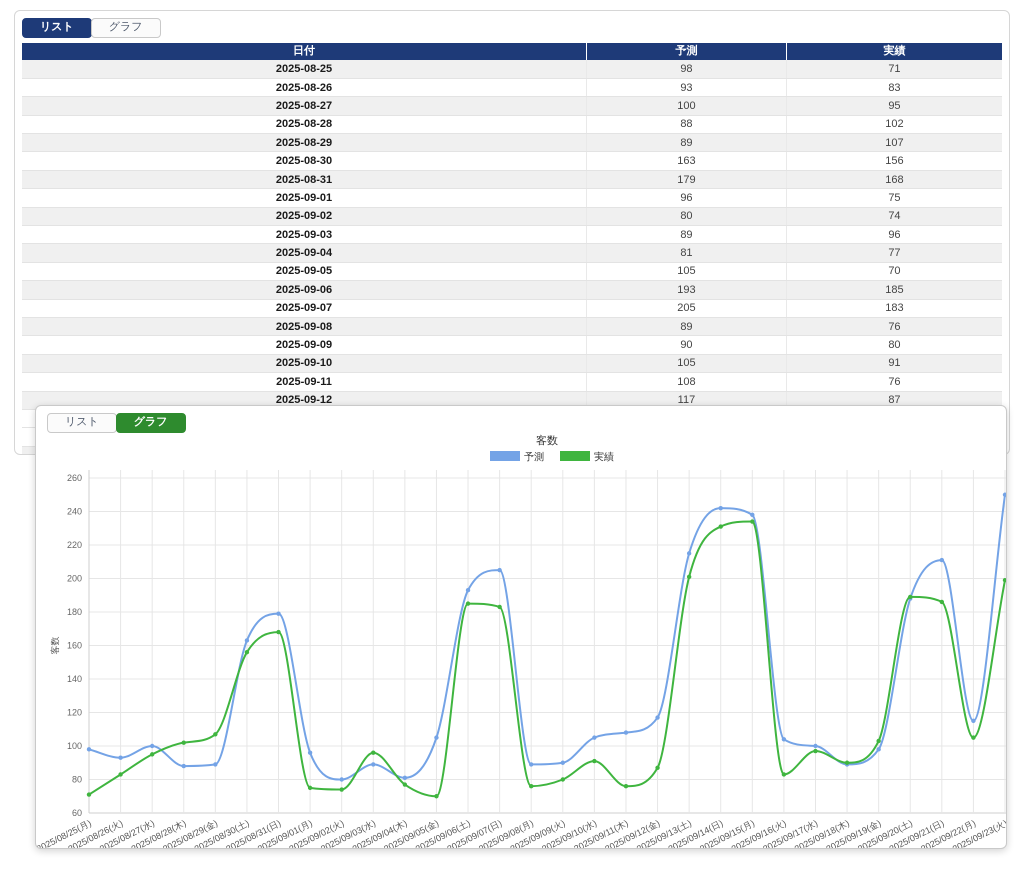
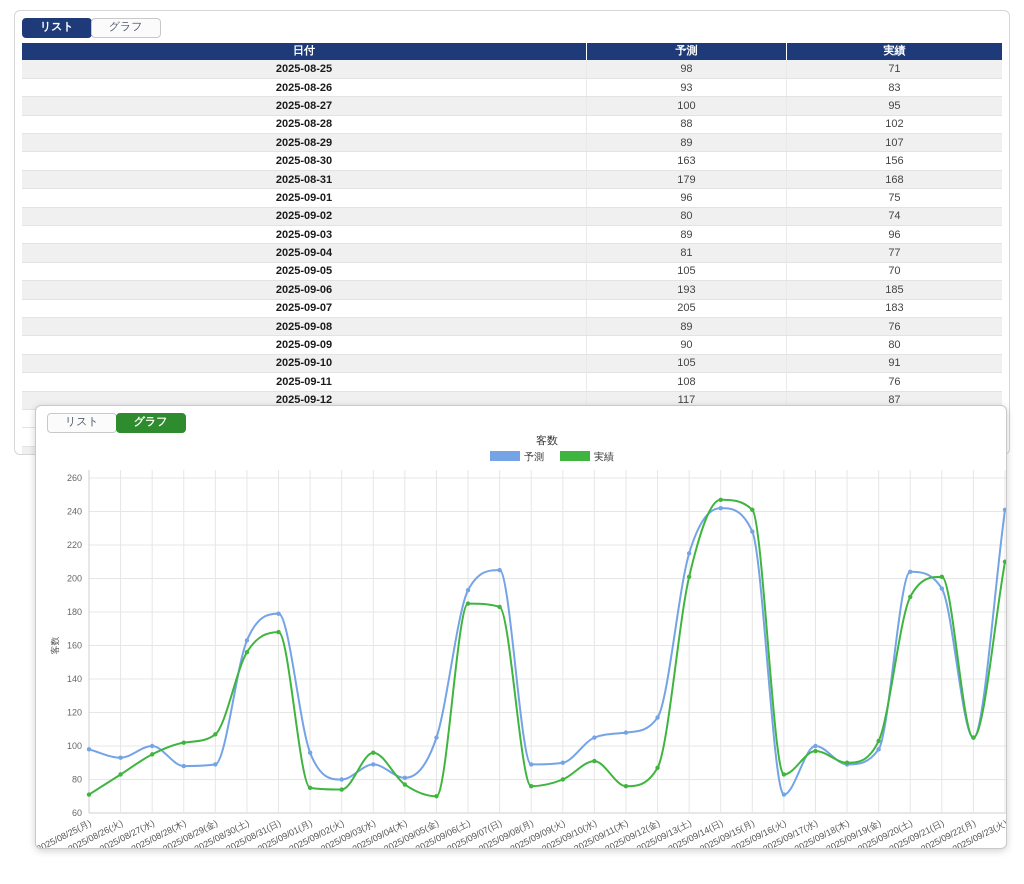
実績/2025/09/14(日): 231 -> 247
予測/2025/09/15(月): 238 -> 228
実績/2025/09/15(月): 234 -> 241
予測/2025/09/16(火): 104 -> 71
予測/2025/09/20(土): 188 -> 204
予測/2025/09/21(日): 211 -> 194
実績/2025/09/21(日): 186 -> 201
予測/2025/09/22(月): 115 -> 105
予測/2025/09/23(火): 250 -> 241
実績/2025/09/23(火): 199 -> 210
